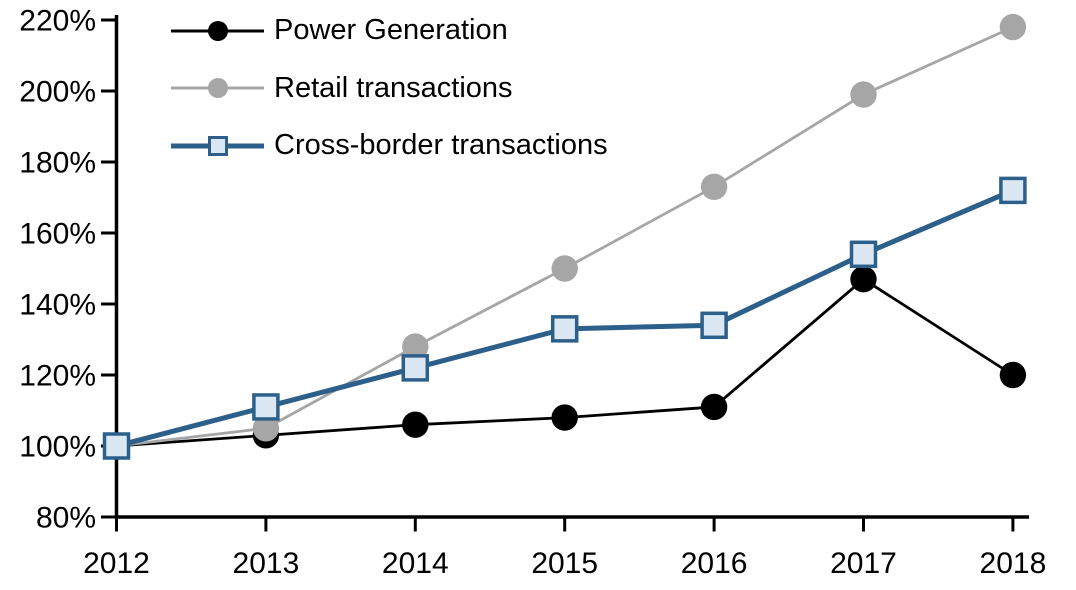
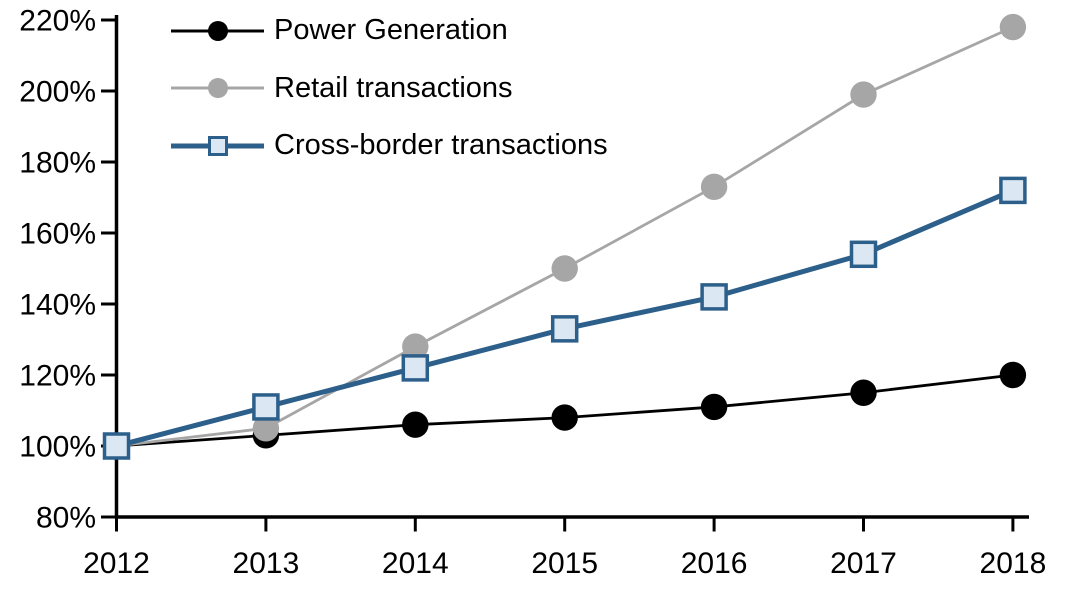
Cross-border transactions/2016: 134% -> 142%
Power Generation/2017: 147% -> 115%
